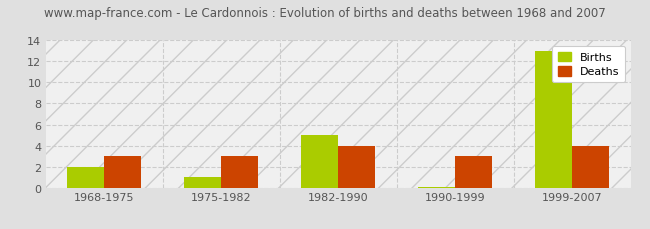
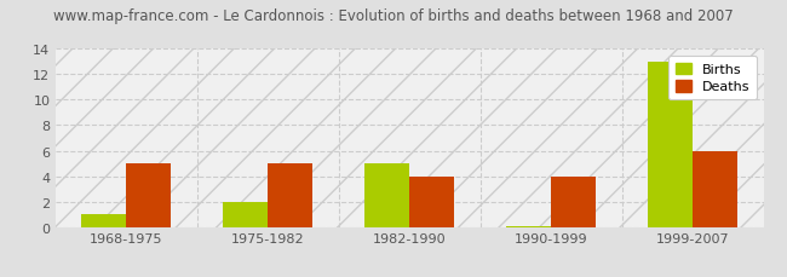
Births/1968-1975: 2.0 -> 1.0
Deaths/1968-1975: 3 -> 5
Births/1975-1982: 1.0 -> 2.0
Deaths/1975-1982: 3 -> 5
Deaths/1990-1999: 3 -> 4
Deaths/1999-2007: 4 -> 6
